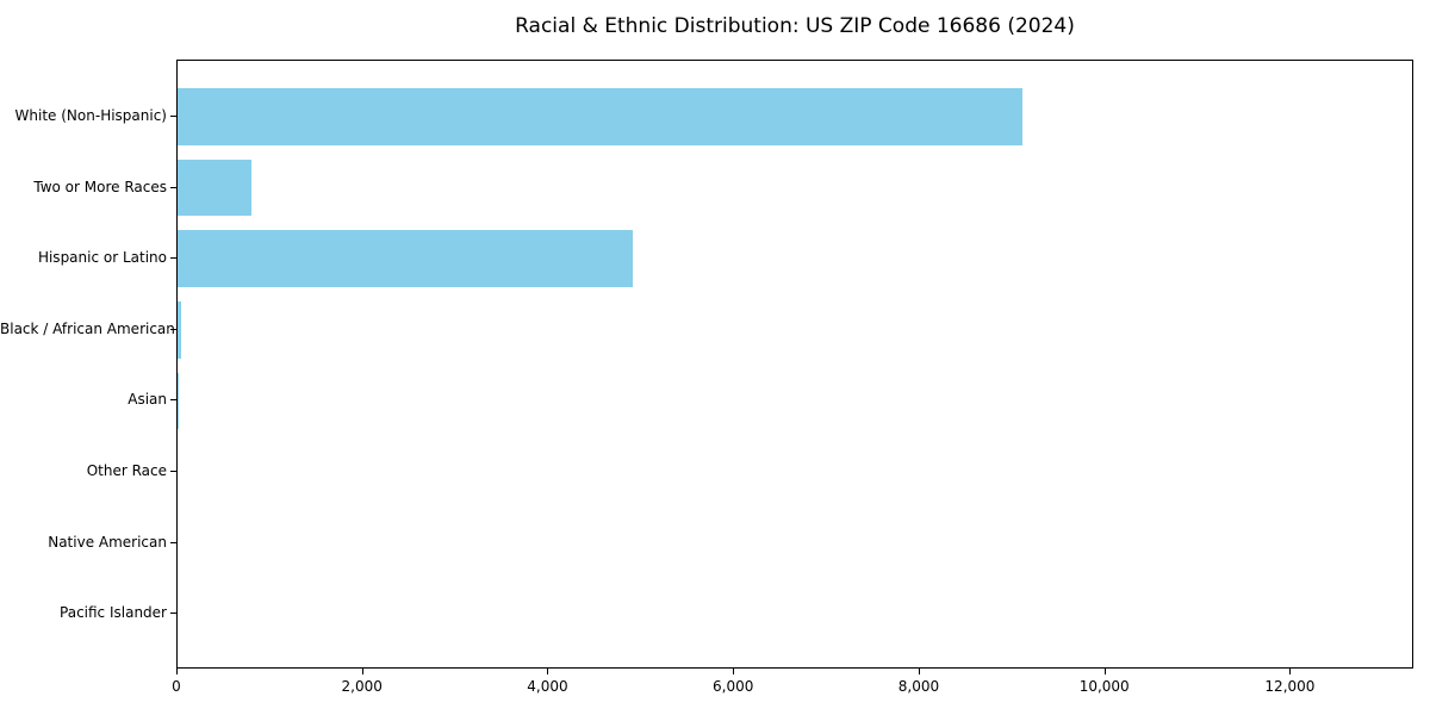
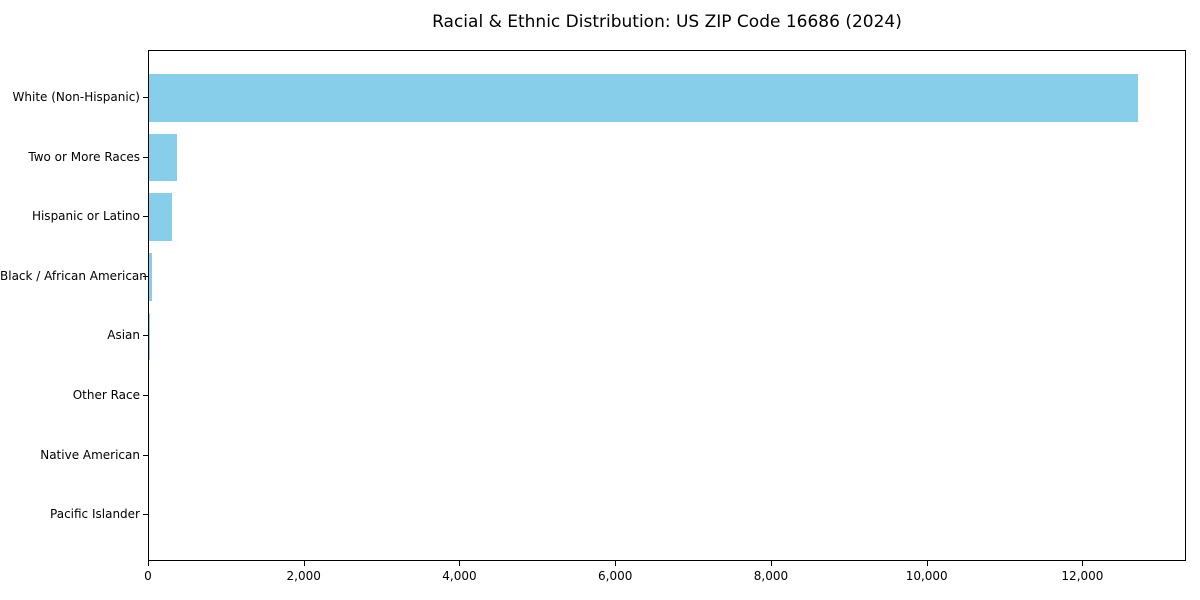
White (Non-Hispanic): 9100 -> 12700
Two or More Races: 800 -> 400
Hispanic or Latino: 4900 -> 300
